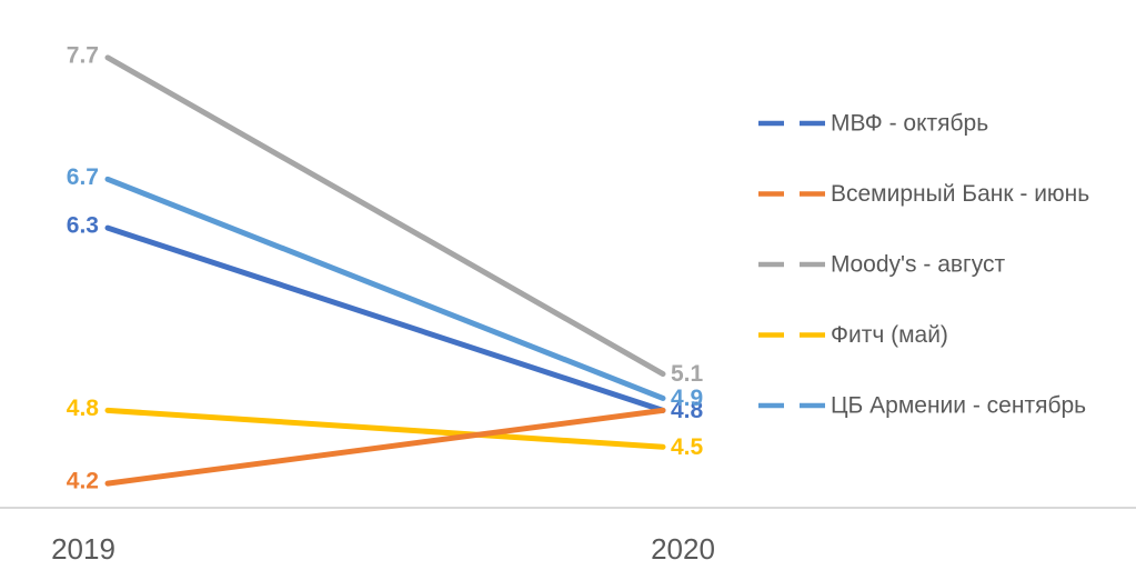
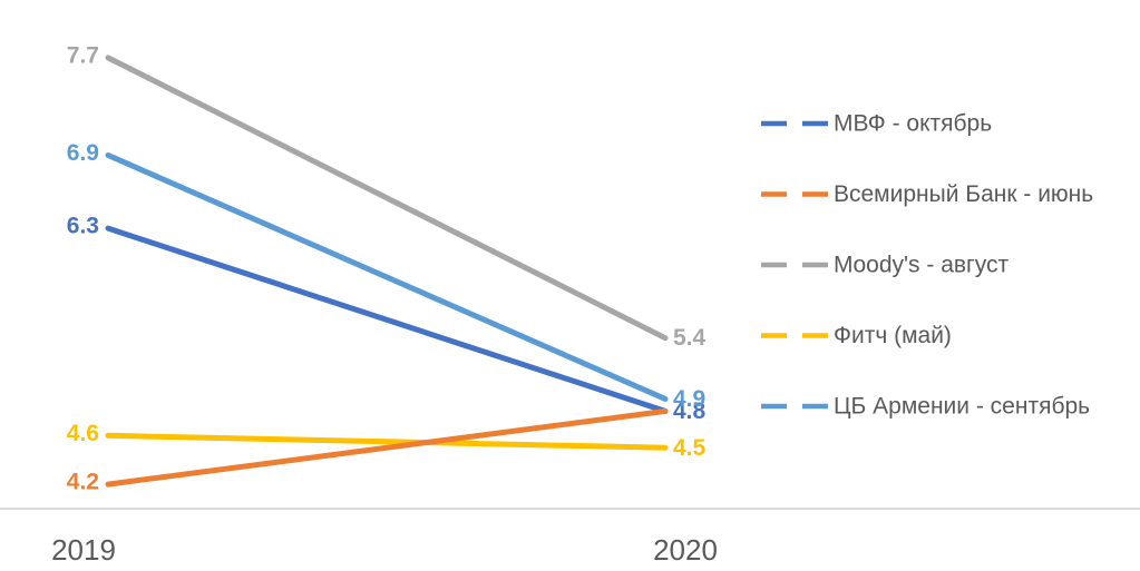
Фитч (май)/2019: 4.8 -> 4.6
ЦБ Армении - сентябрь/2019: 6.7 -> 6.9
Moody's - август/2020: 5.1 -> 5.4
